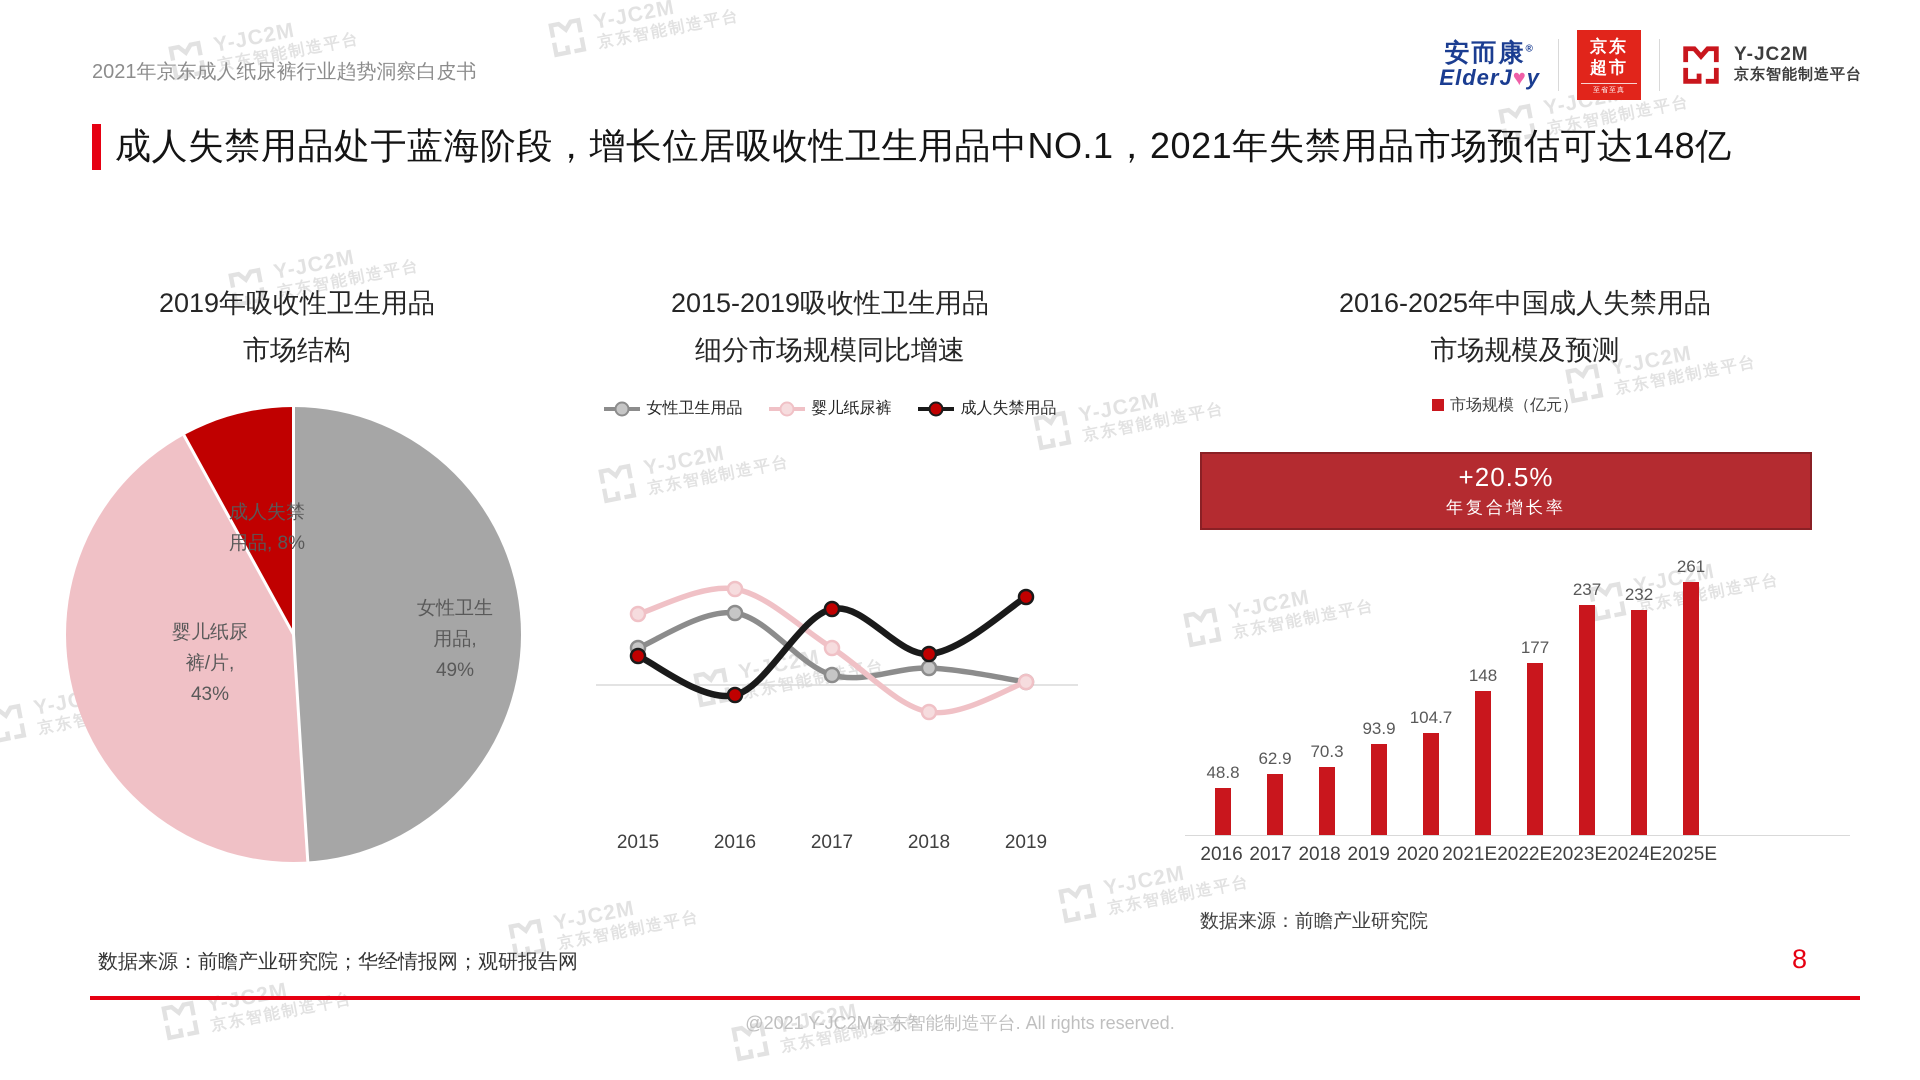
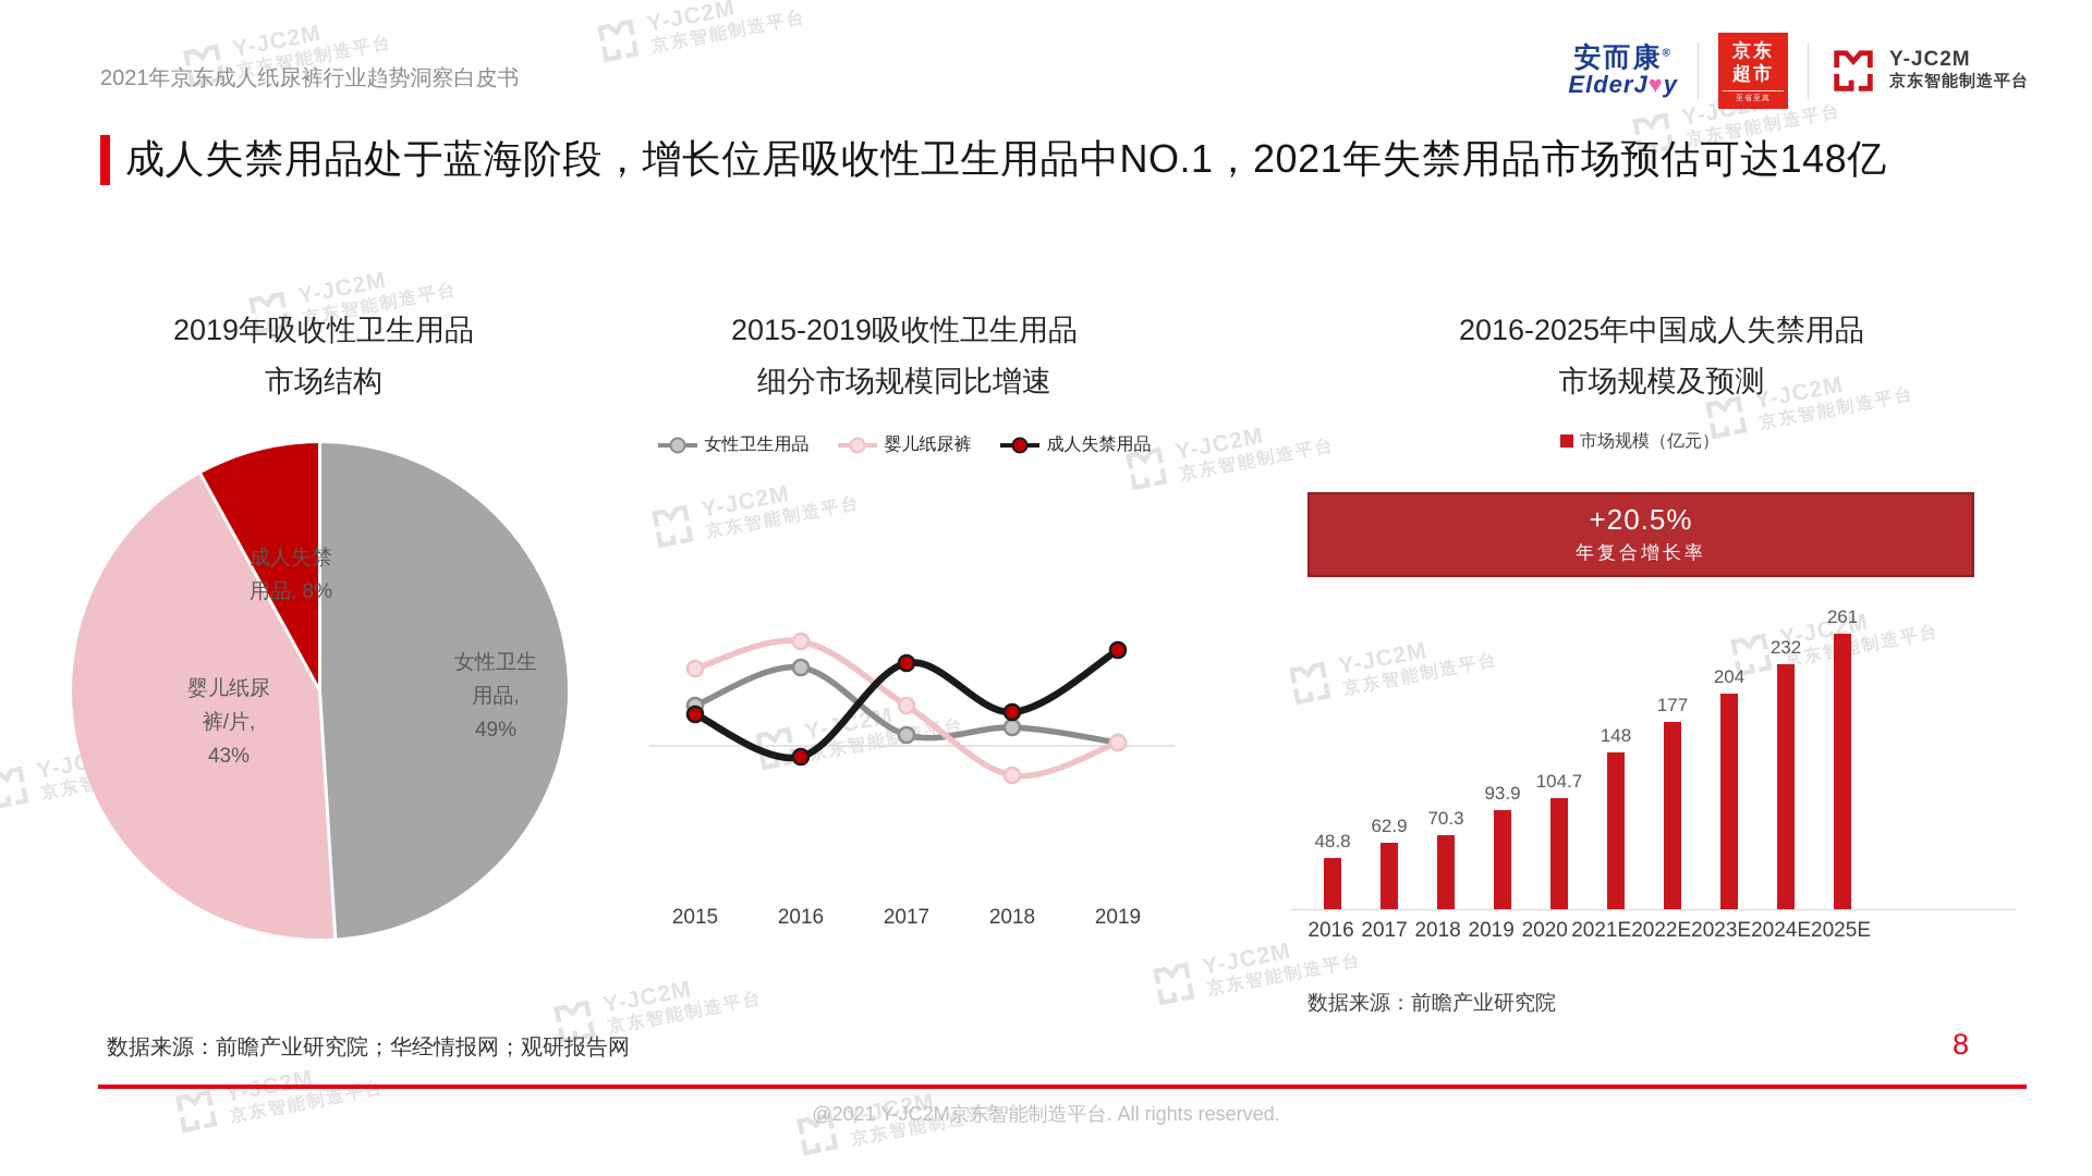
2016-2025年中国成人失禁用品 市场规模及预测/2023E: 237 -> 204
